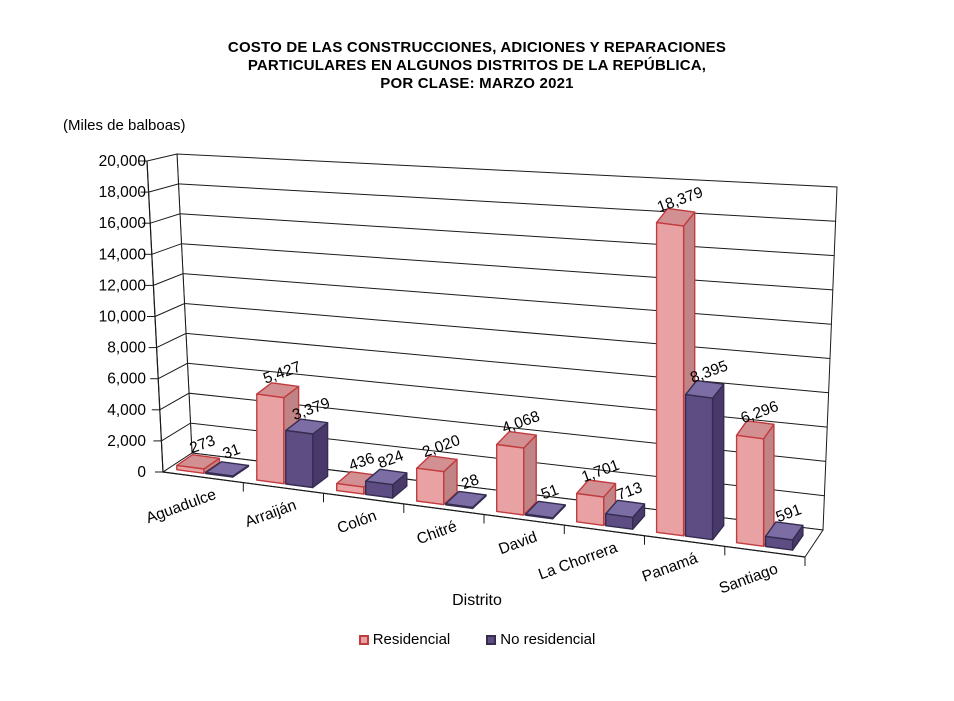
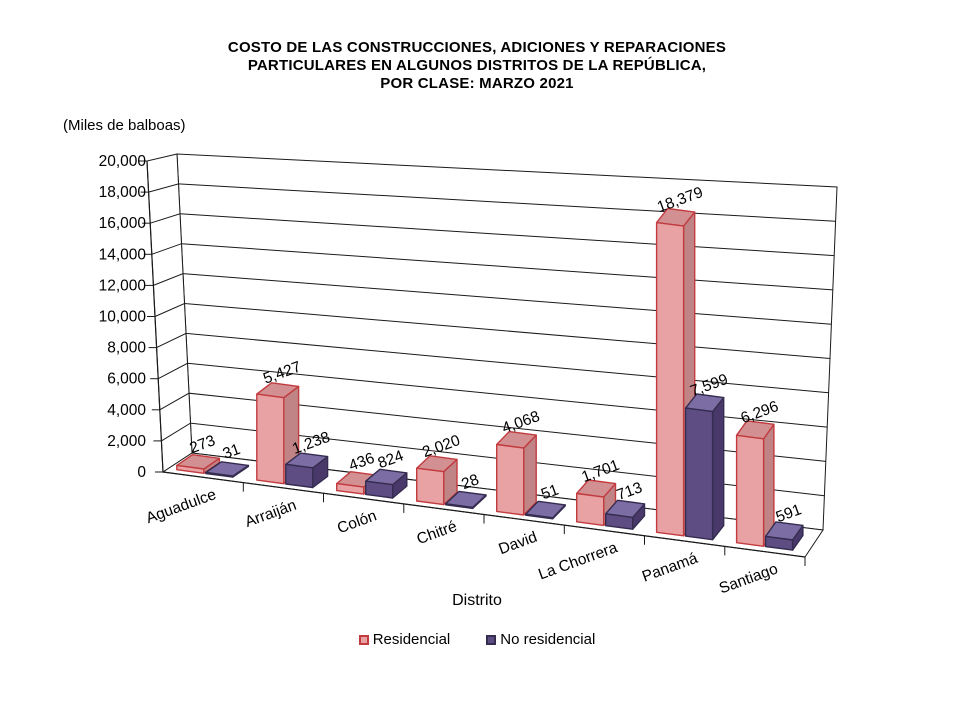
No residencial/Arraiján: 3,379 -> 1,238
No residencial/Panamá: 8,395 -> 7,599
